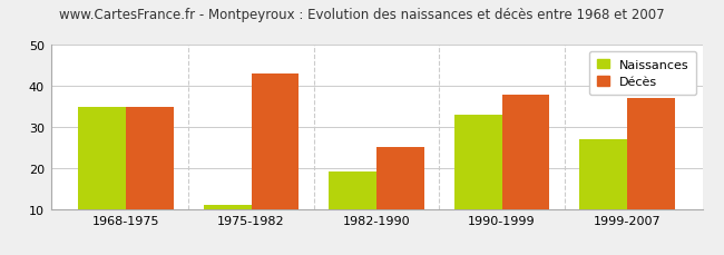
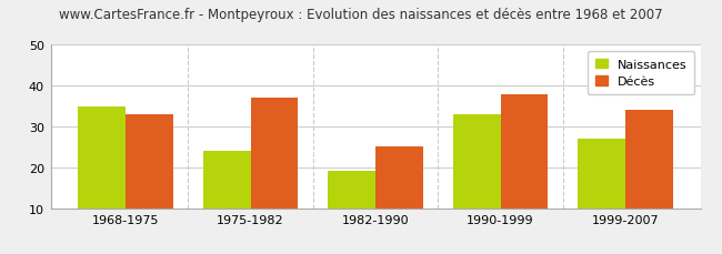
Décès/1968-1975: 35 -> 33
Naissances/1975-1982: 11 -> 24
Décès/1975-1982: 43 -> 37
Décès/1999-2007: 37 -> 34
